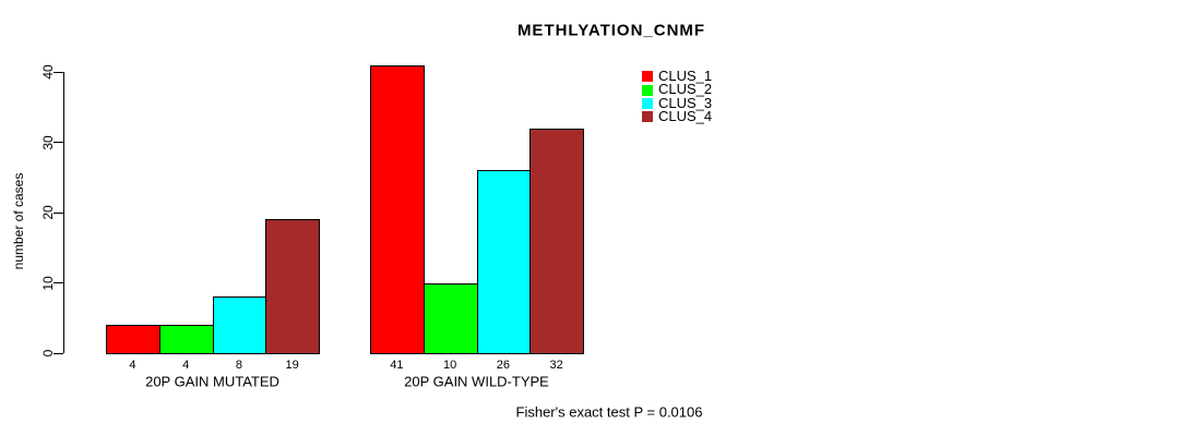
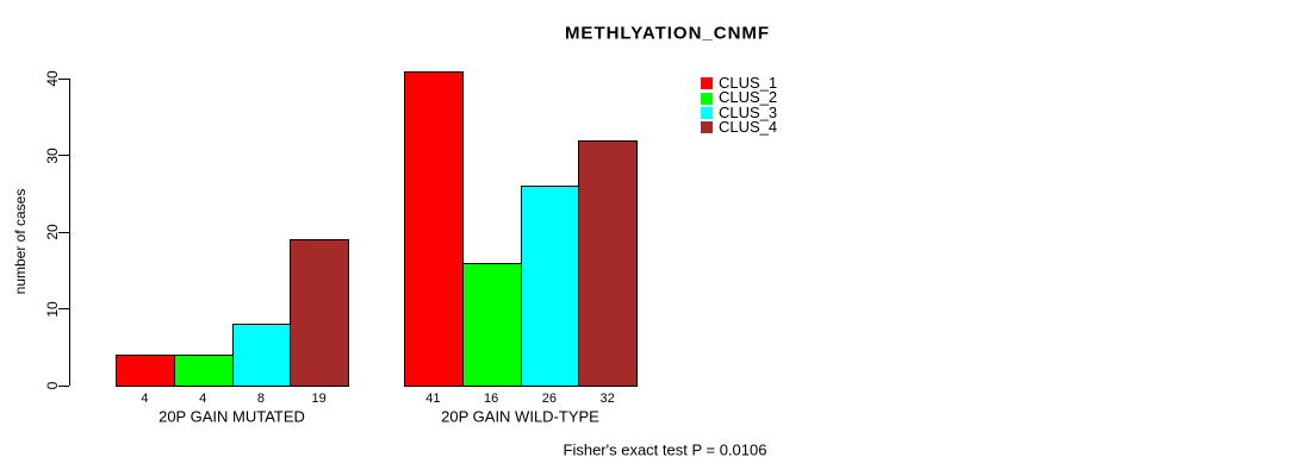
CLUS_2/20P GAIN WILD-TYPE: 10 -> 16
